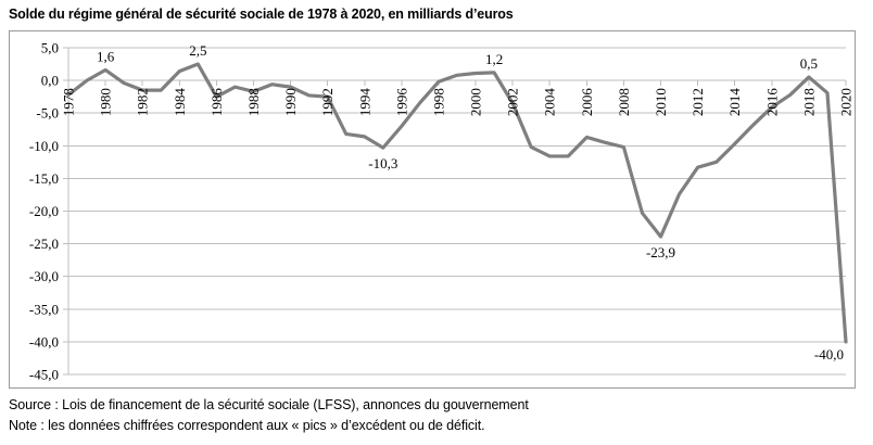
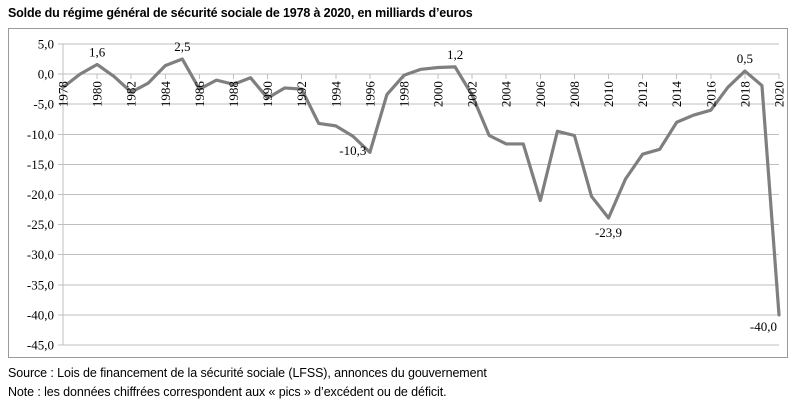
1982: -2 -> -3
1990: -1 -> -4
1996: -7 -> -13
2006: -9 -> -21
2014: -10 -> -8
2016: -4 -> -6
